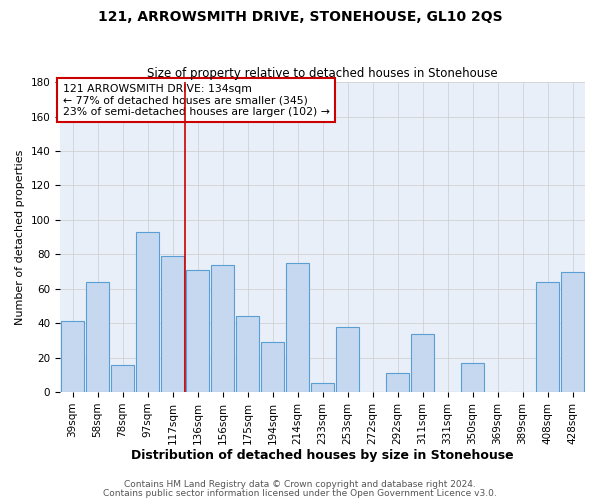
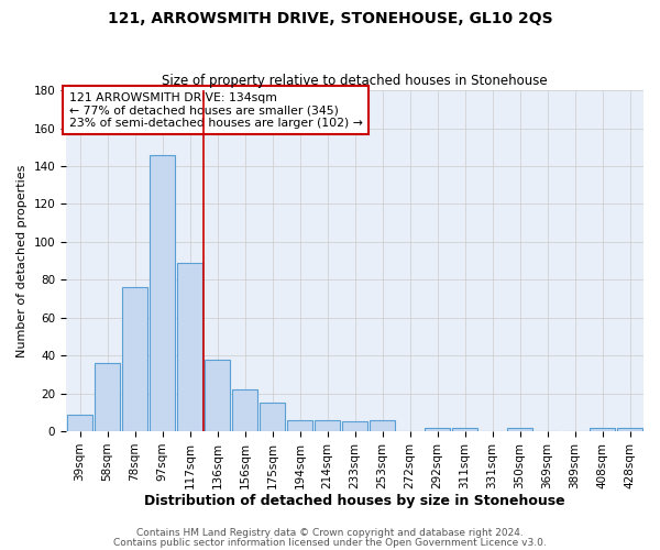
39sqm: 41 -> 9
58sqm: 64 -> 36
78sqm: 16 -> 76
97sqm: 93 -> 146
117sqm: 79 -> 89
136sqm: 71 -> 38
156sqm: 74 -> 22
175sqm: 44 -> 15
194sqm: 29 -> 6
214sqm: 75 -> 6
253sqm: 38 -> 6
292sqm: 11 -> 2
311sqm: 34 -> 2
350sqm: 17 -> 2
408sqm: 64 -> 2
428sqm: 70 -> 2
